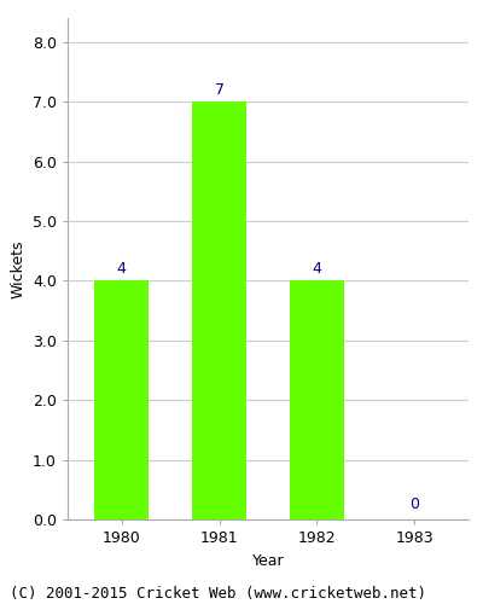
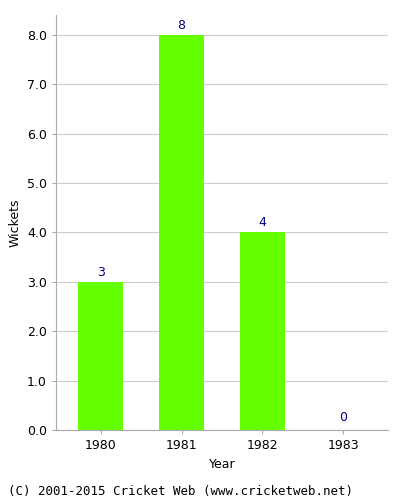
1980: 4 -> 3
1981: 7 -> 8
